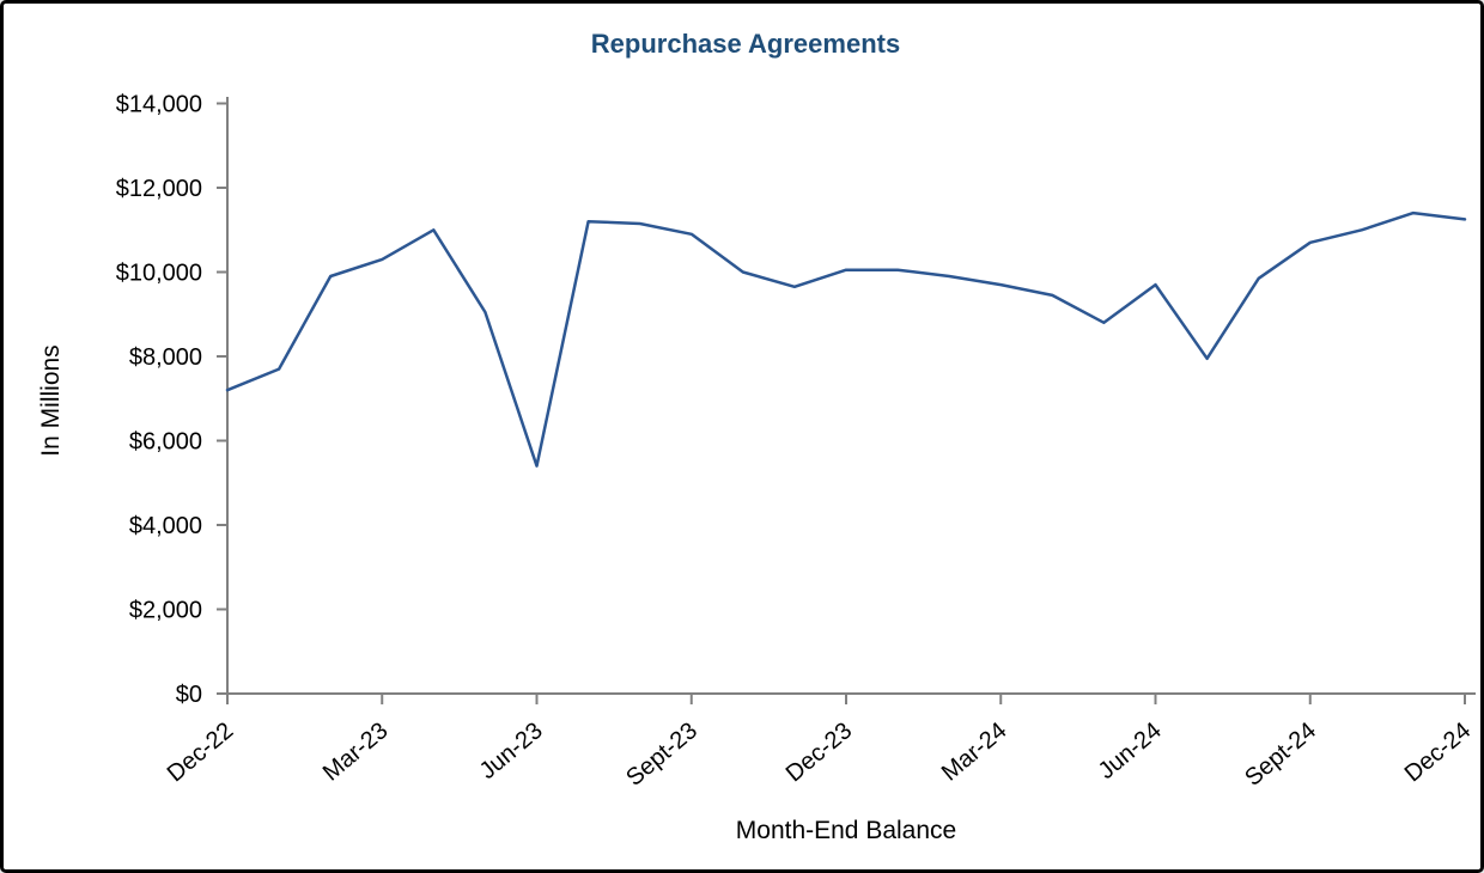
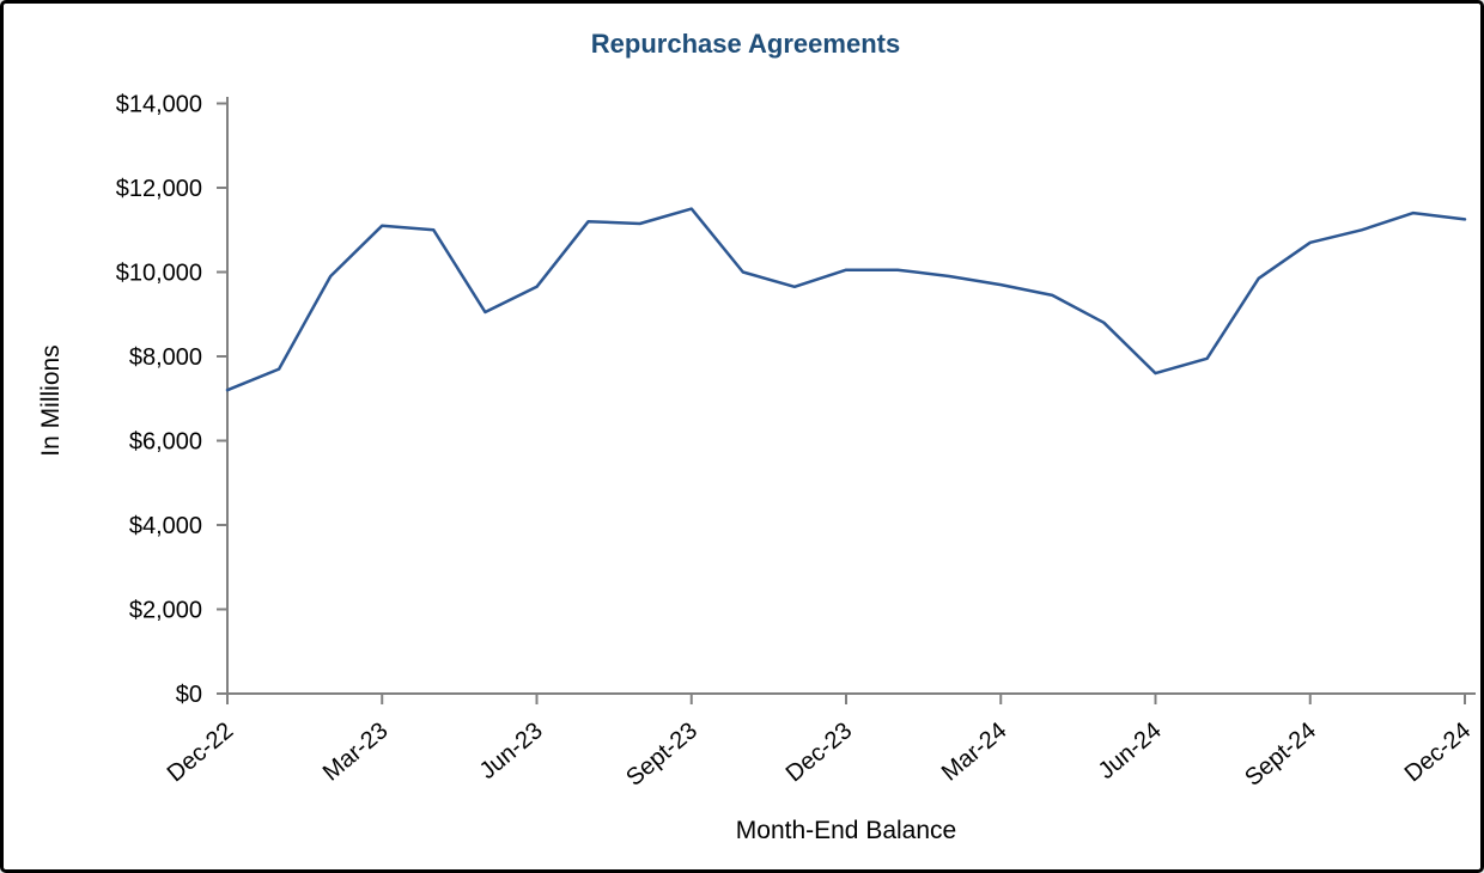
Mar-23: $10300 -> $11100
Jun-23: $5400 -> $9600
Sept-23: $10900 -> $11500
Jun-24: $9700 -> $7600
